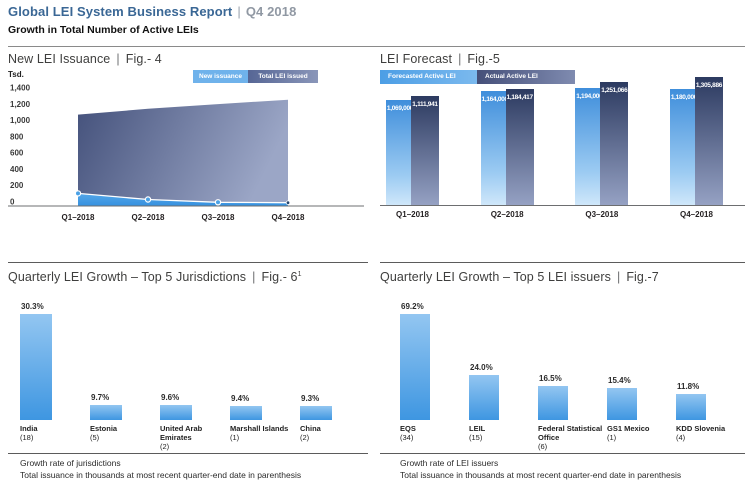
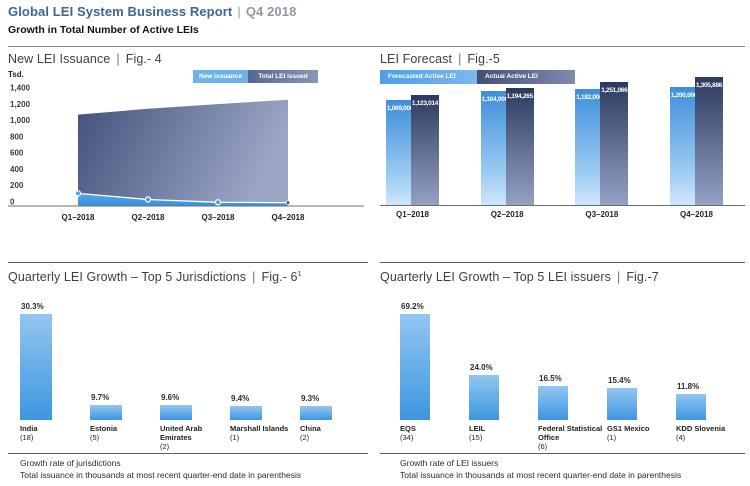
LEI Forecast/Actual Active LEI/Q1–2018: 1,111,941 -> 1,123,014
LEI Forecast/Actual Active LEI/Q2–2018: 1,184,417 -> 1,194,265
LEI Forecast/Forecasted Active LEI/Q3–2018: 1,194,000 -> 1,182,000
LEI Forecast/Forecasted Active LEI/Q4–2018: 1,180,000 -> 1,200,000
